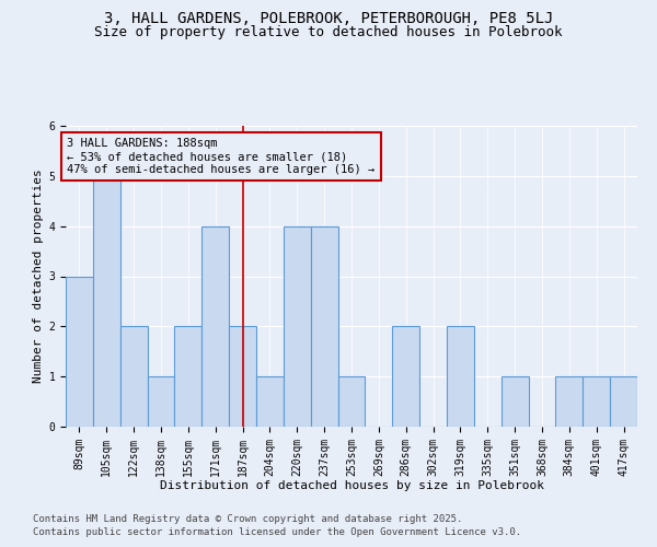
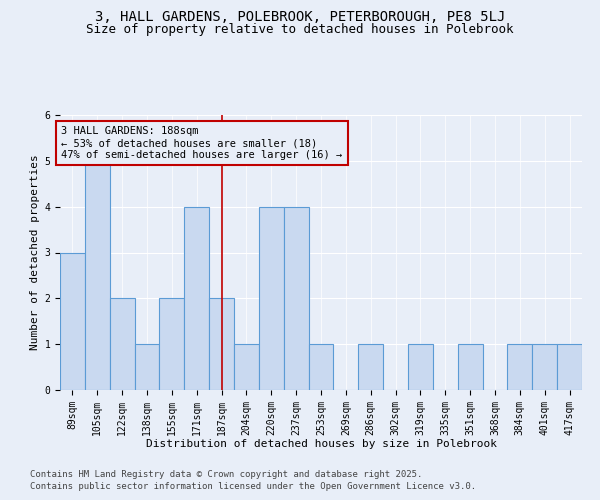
286sqm: 2 -> 1
319sqm: 2 -> 1
